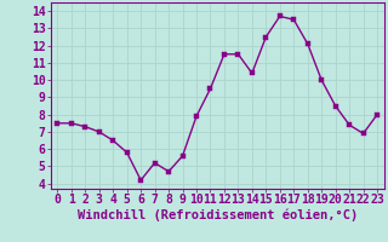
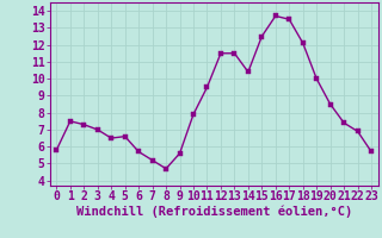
0: 7.5 -> 5.8
5: 5.8 -> 6.6
6: 4.2 -> 5.7
23: 8.0 -> 5.7
